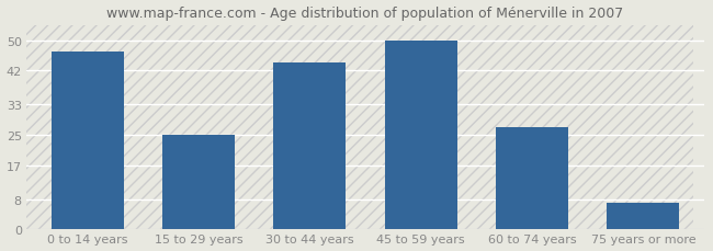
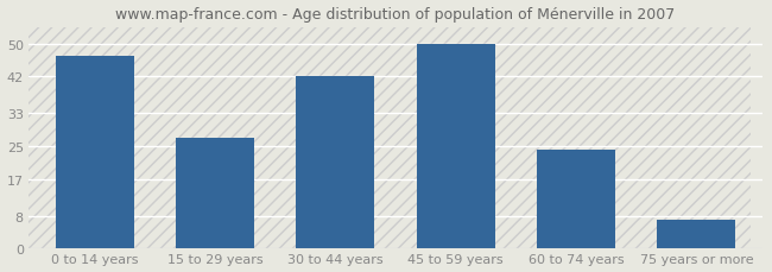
15 to 29 years: 25 -> 27
30 to 44 years: 44 -> 42
60 to 74 years: 27 -> 24
